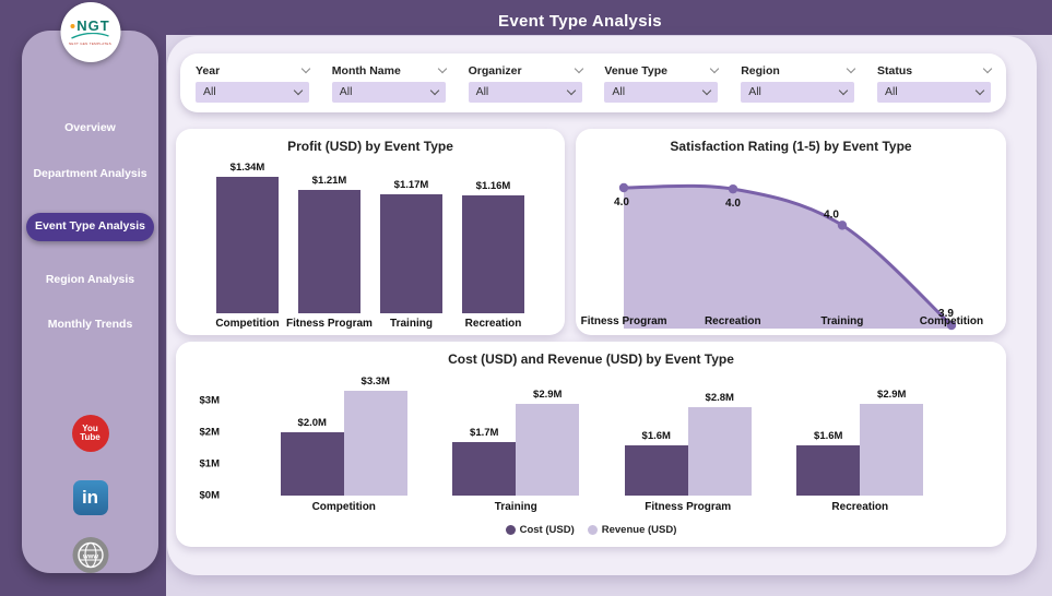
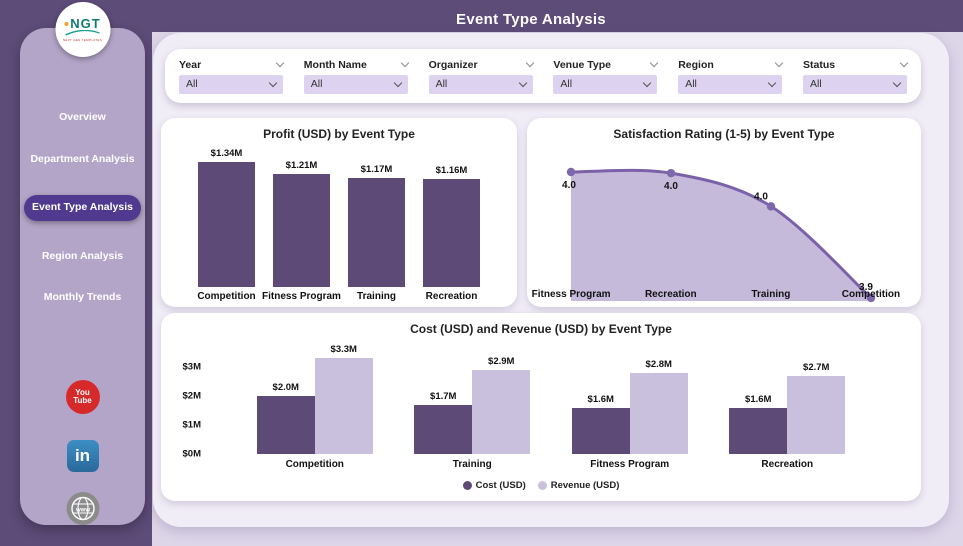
Cost (USD) and Revenue (USD) by Event Type/Revenue (USD)/Recreation: $2.9M -> $2.7M
